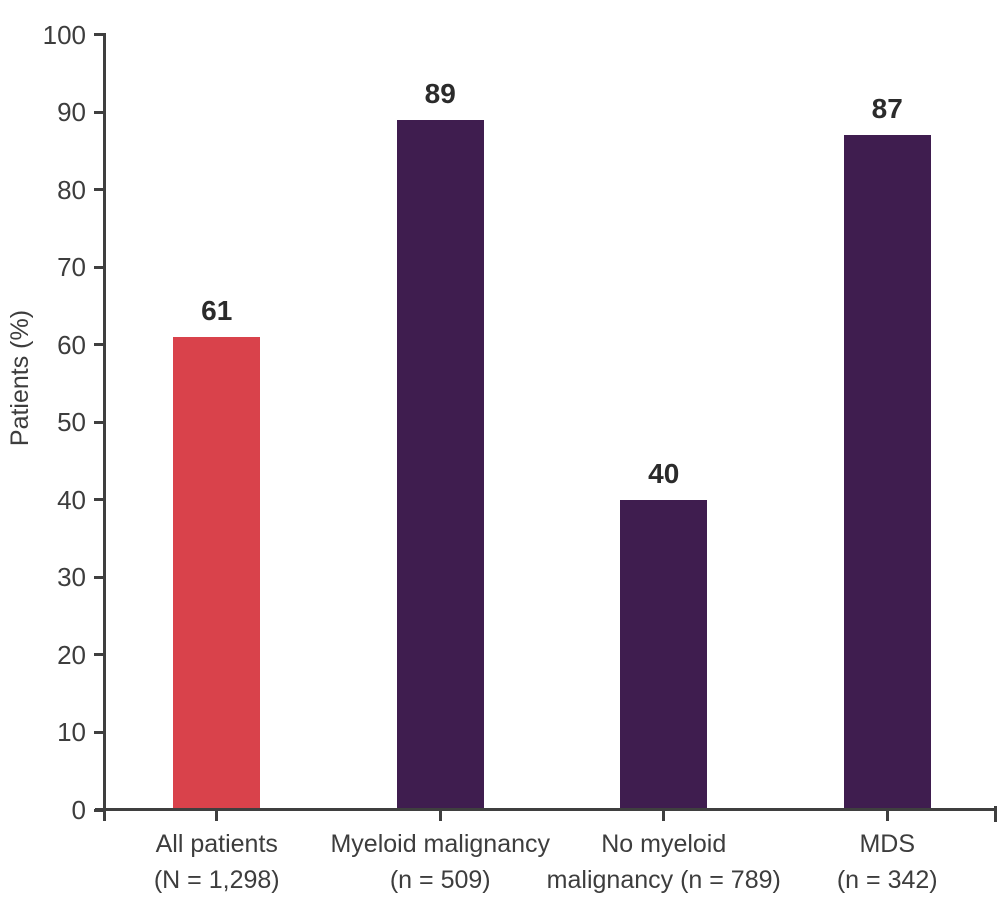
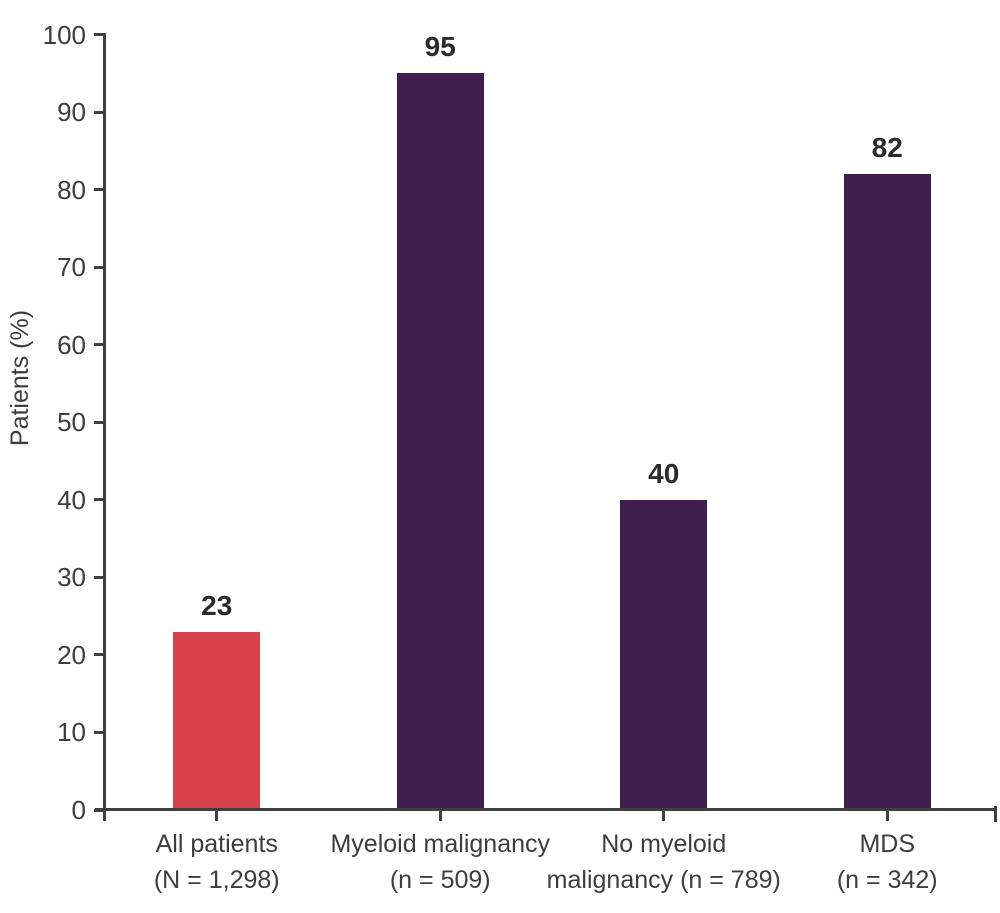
All patients (N = 1,298): 61 -> 23
Myeloid malignancy (n = 509): 89 -> 95
MDS (n = 342): 87 -> 82
